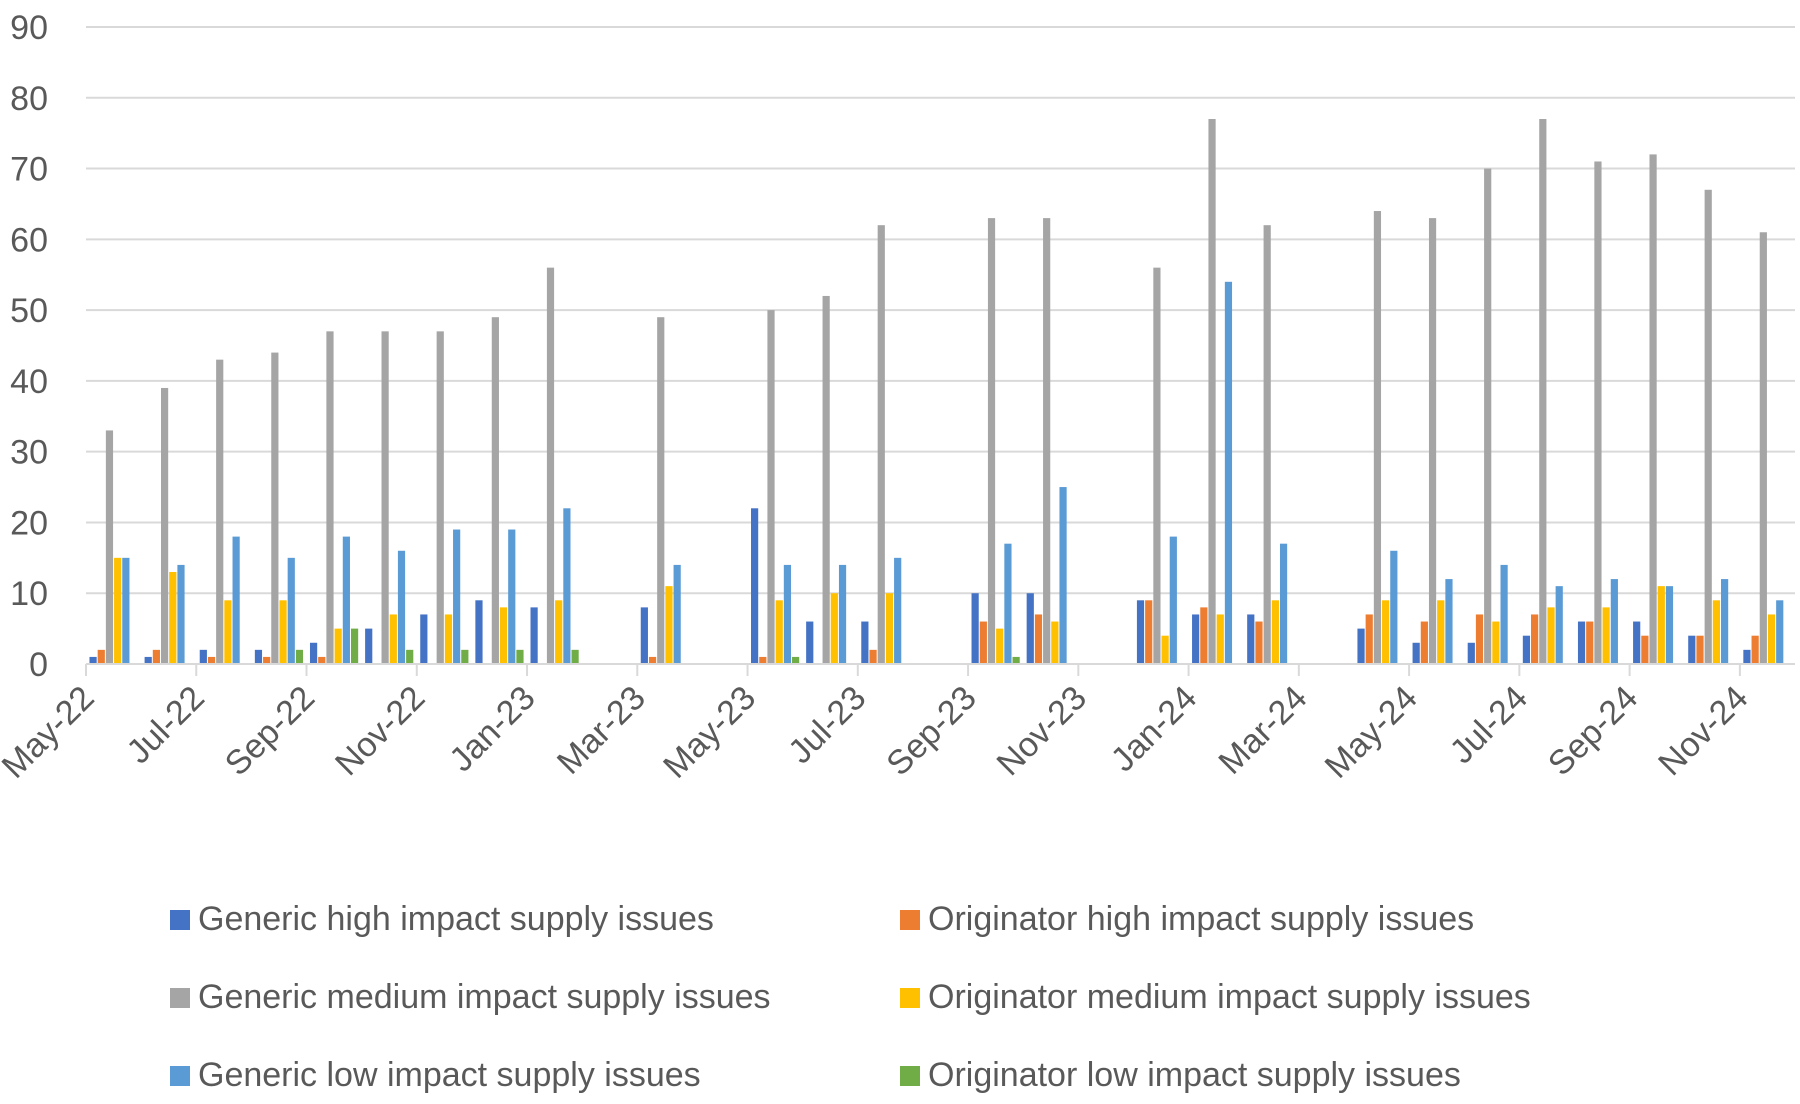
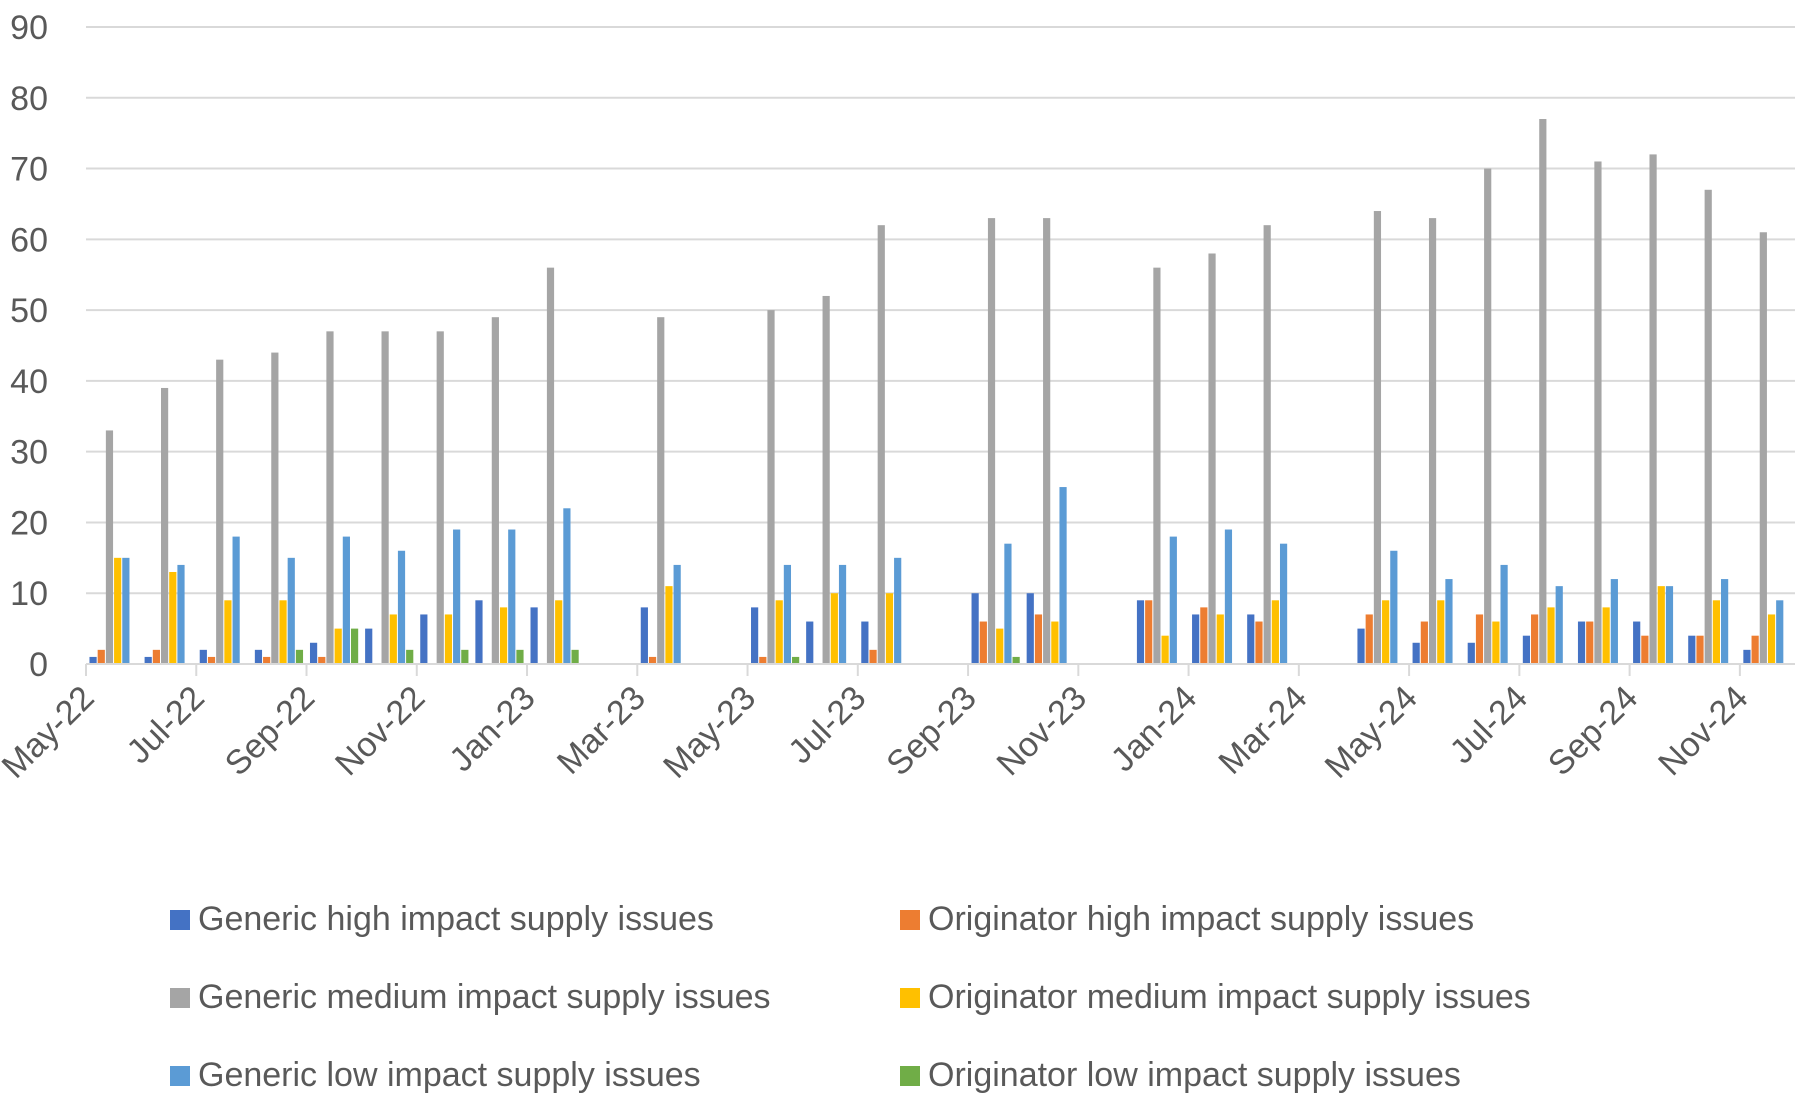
Generic high impact supply issues/May-23: 22 -> 8
Generic medium impact supply issues/Jan-24: 77 -> 58
Generic low impact supply issues/Jan-24: 54 -> 19
